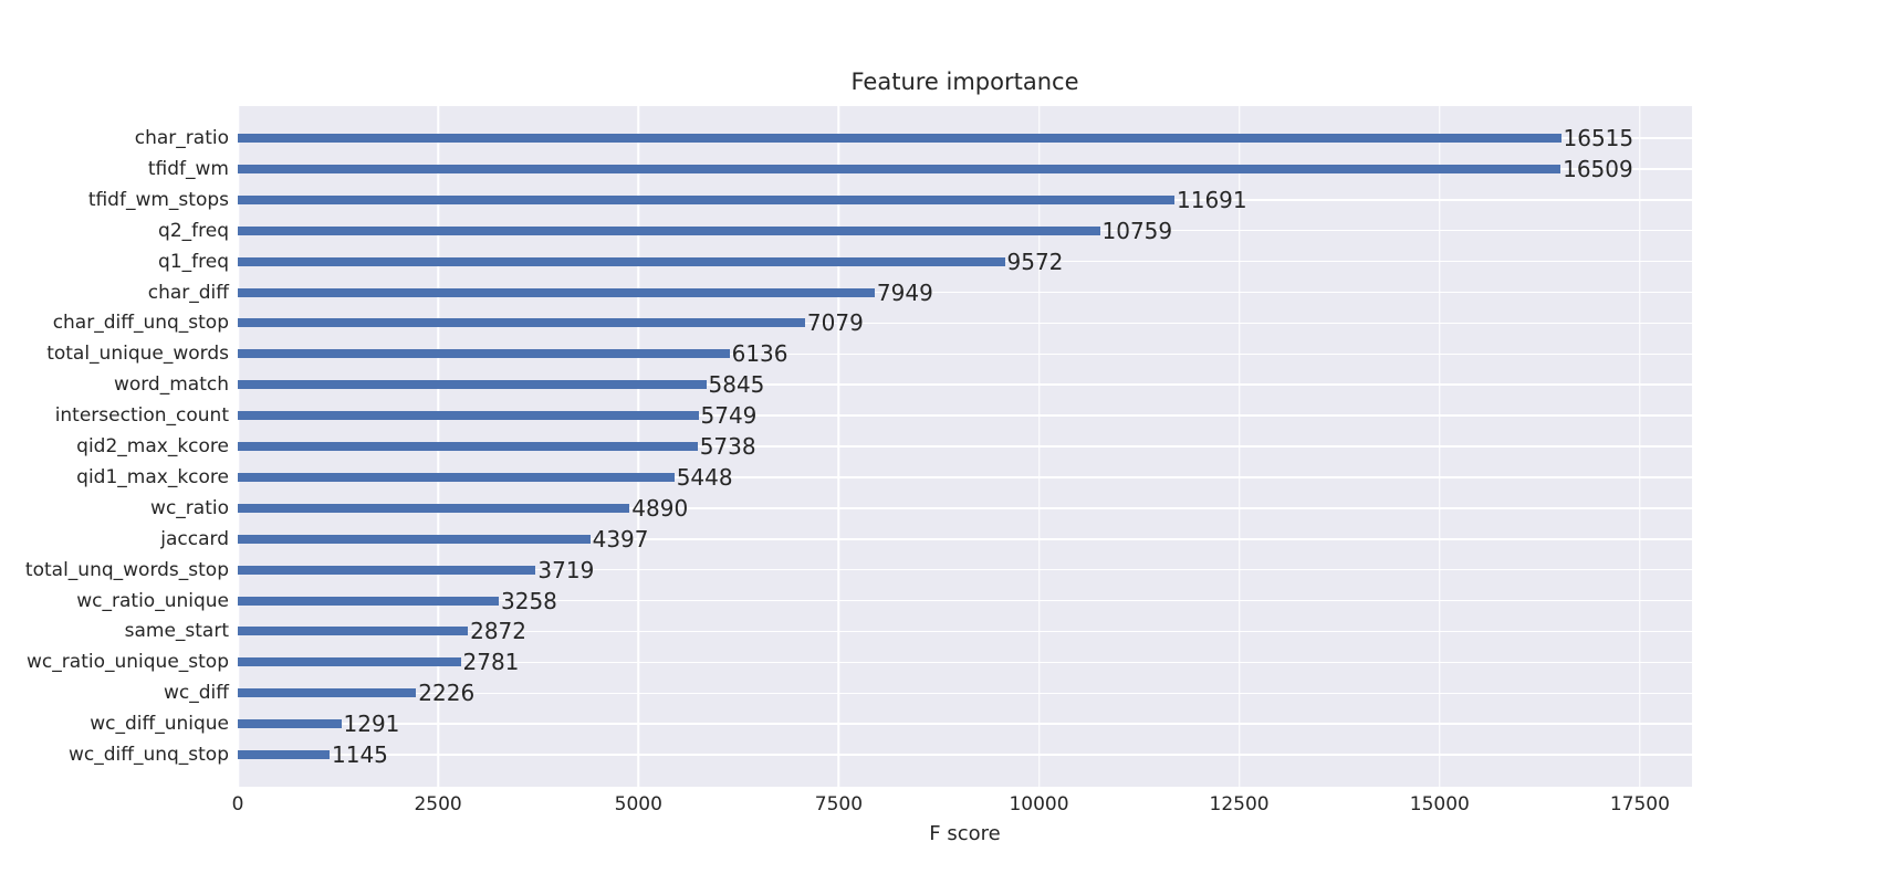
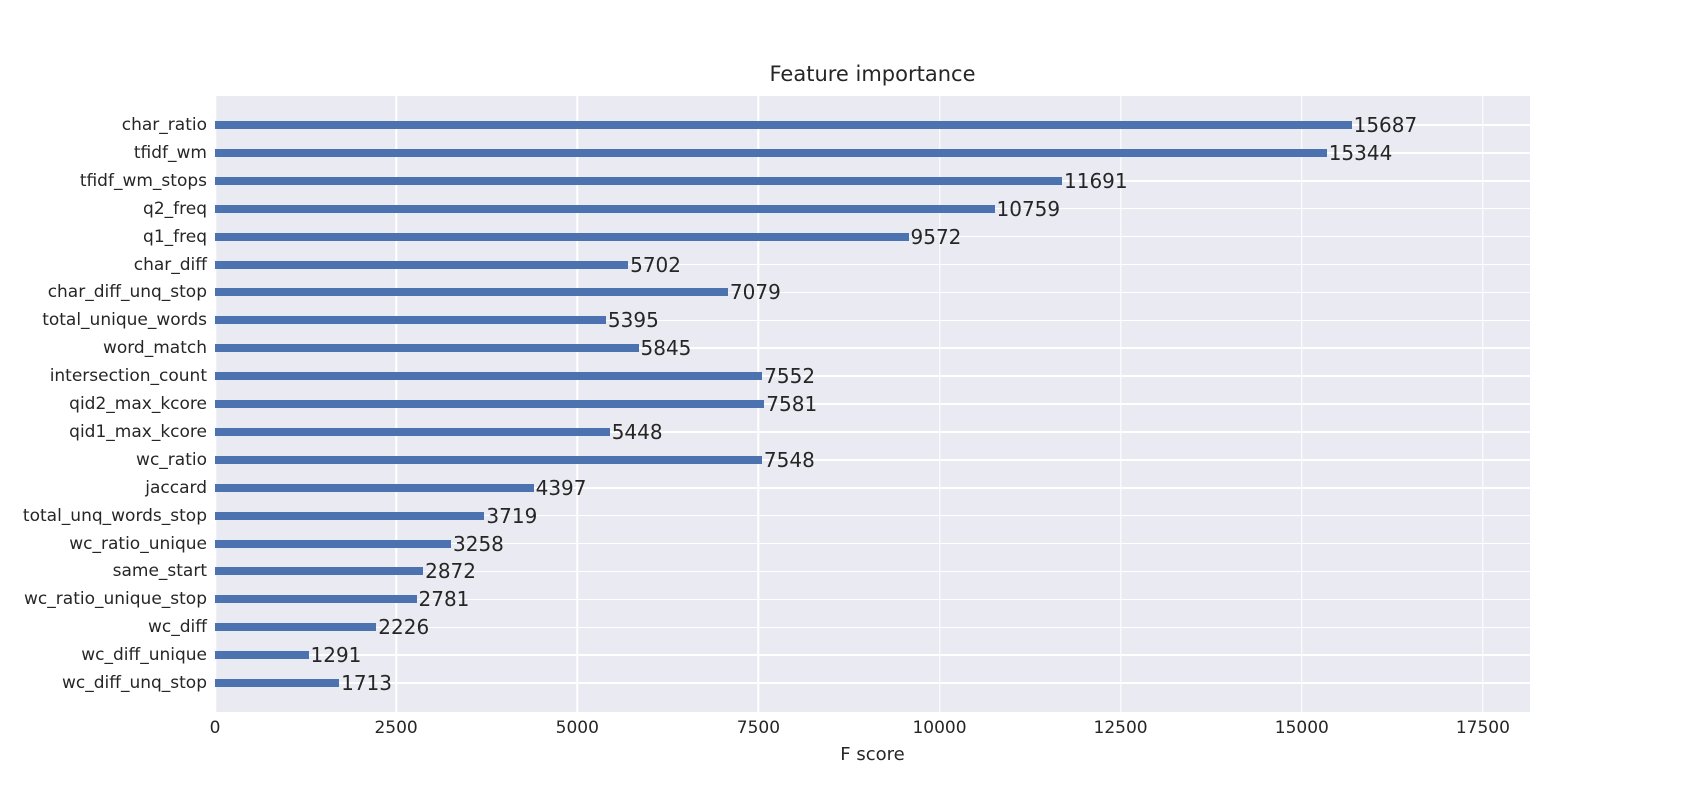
char_ratio: 16515 -> 15687
tfidf_wm: 16509 -> 15344
char_diff: 7949 -> 5702
total_unique_words: 6136 -> 5395
intersection_count: 5749 -> 7552
qid2_max_kcore: 5738 -> 7581
wc_ratio: 4890 -> 7548
wc_diff_unq_stop: 1145 -> 1713
